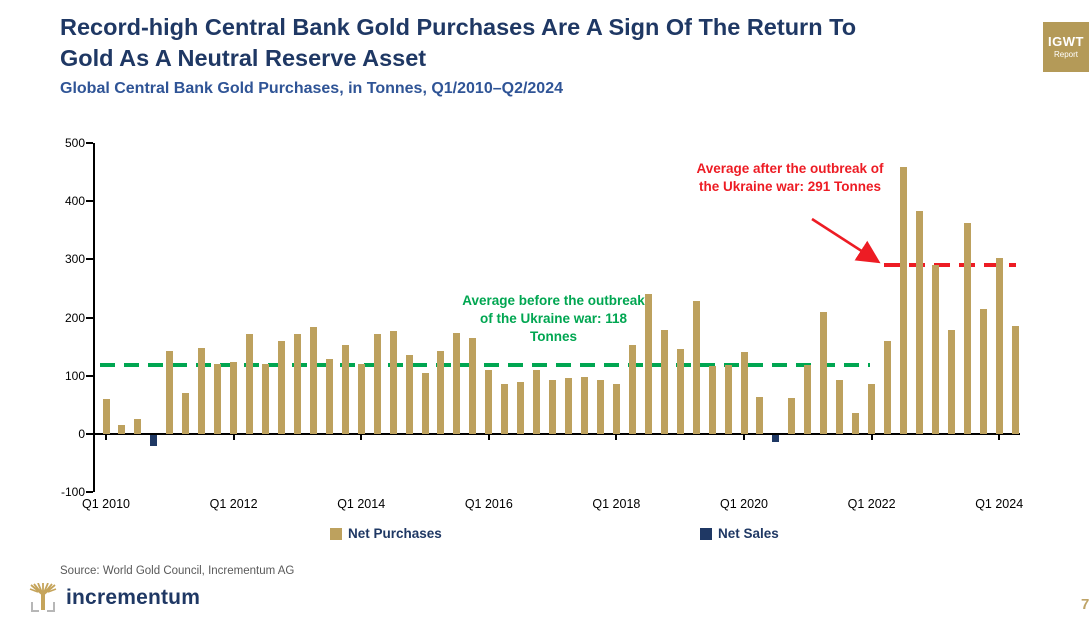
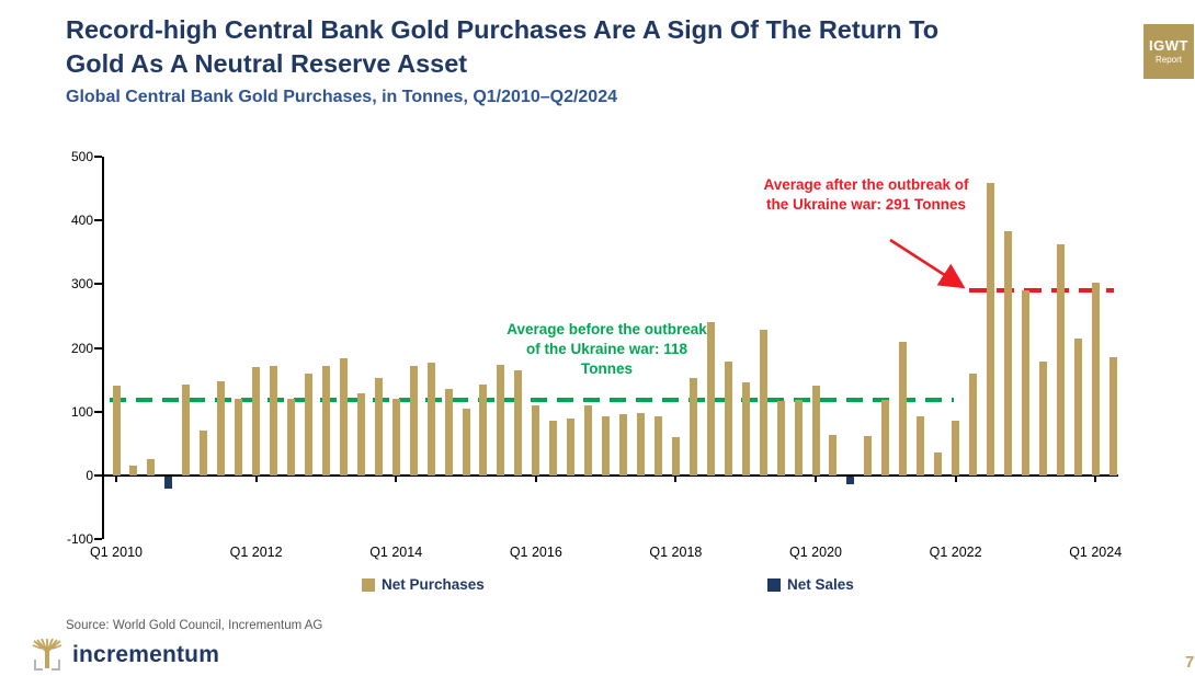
Q1 2010: 60 -> 140
Q1 2012: 120 -> 170
Q1 2018: 90 -> 60
